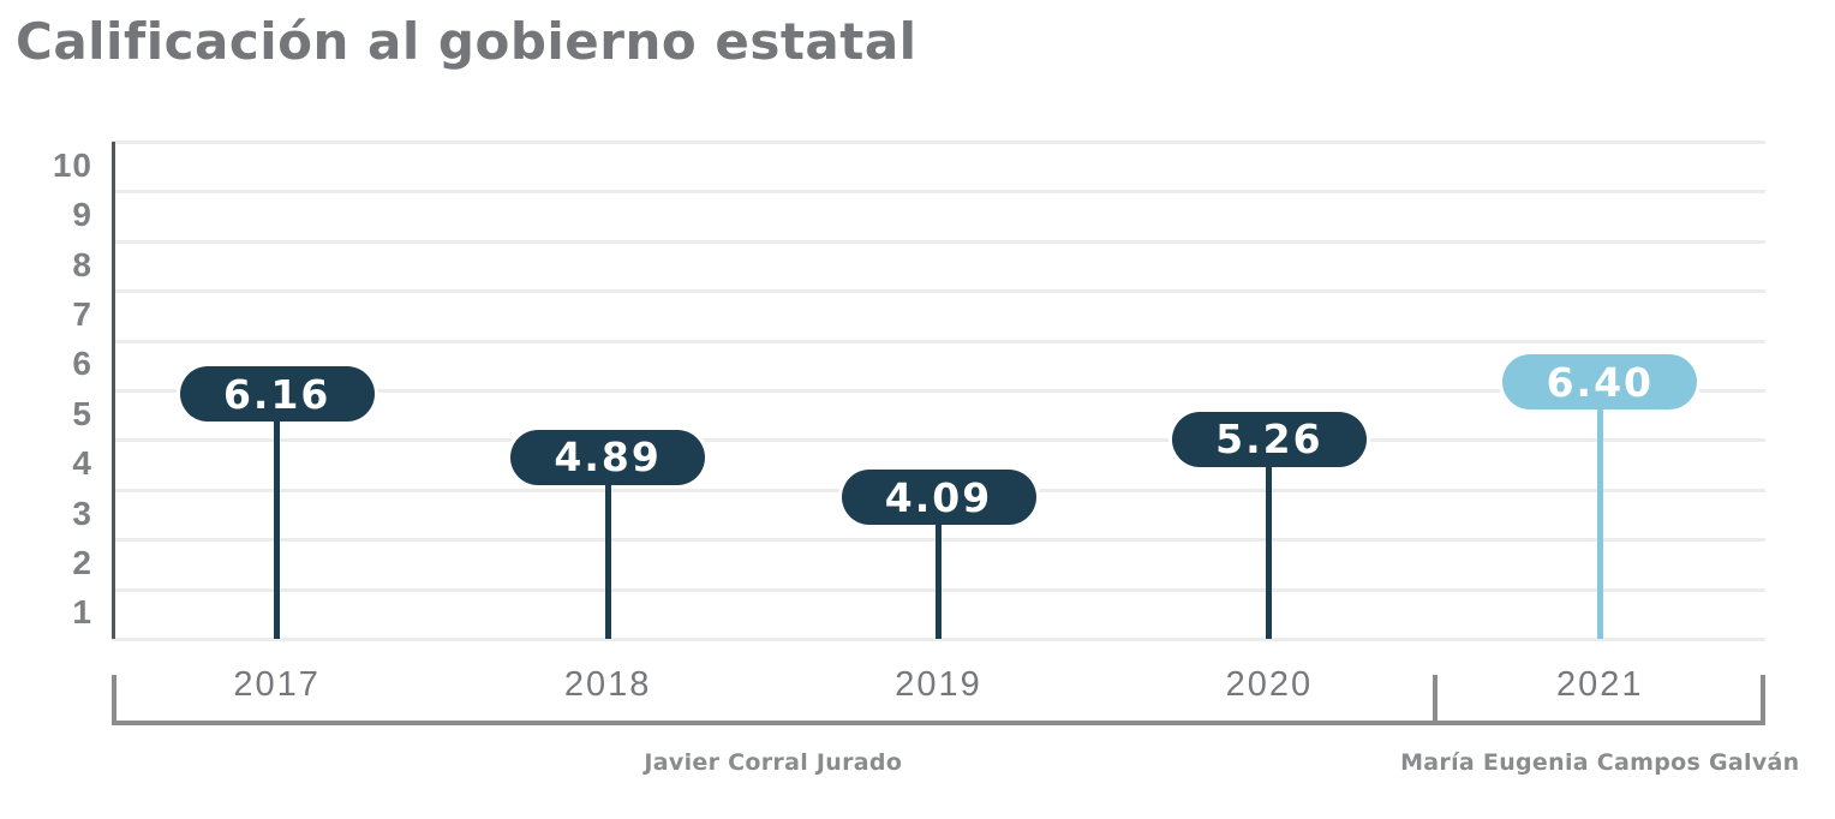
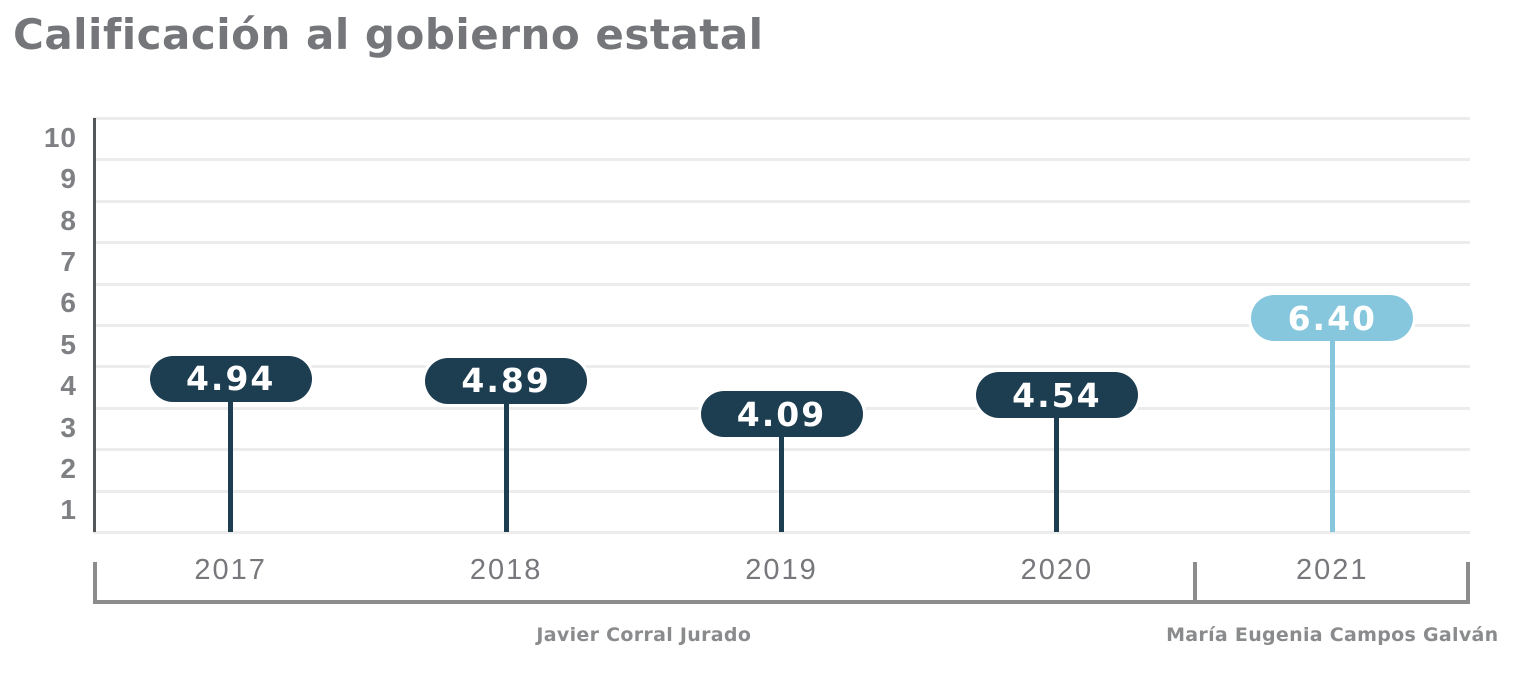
2017: 6.16 -> 4.94
2020: 5.26 -> 4.54
